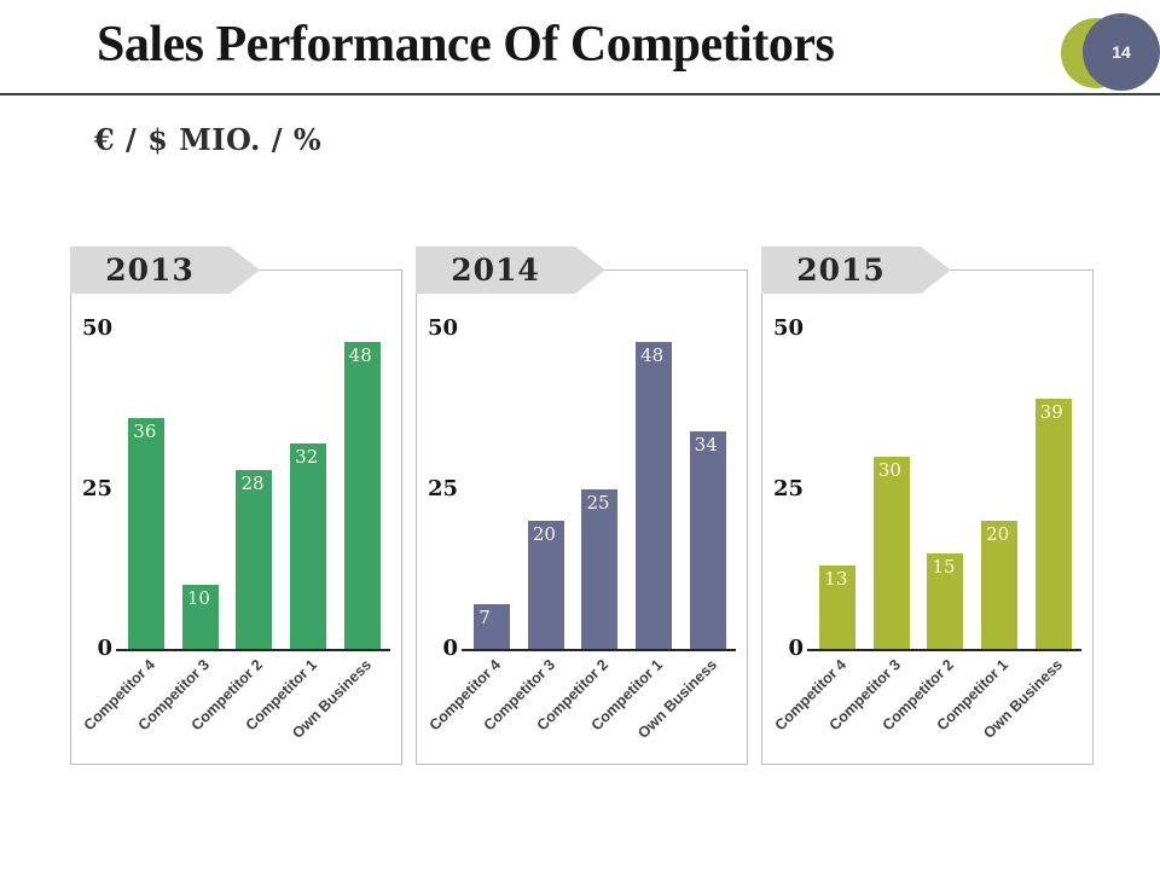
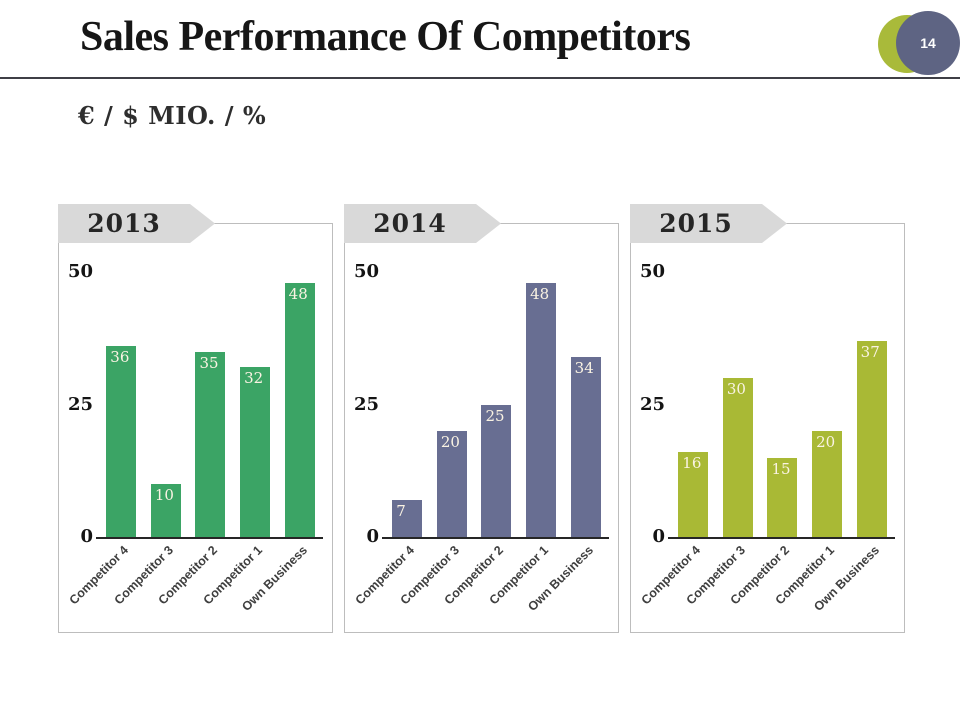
2013/Competitor 2: 28 -> 35
2015/Competitor 4: 13 -> 16
2015/Own Business: 39 -> 37
